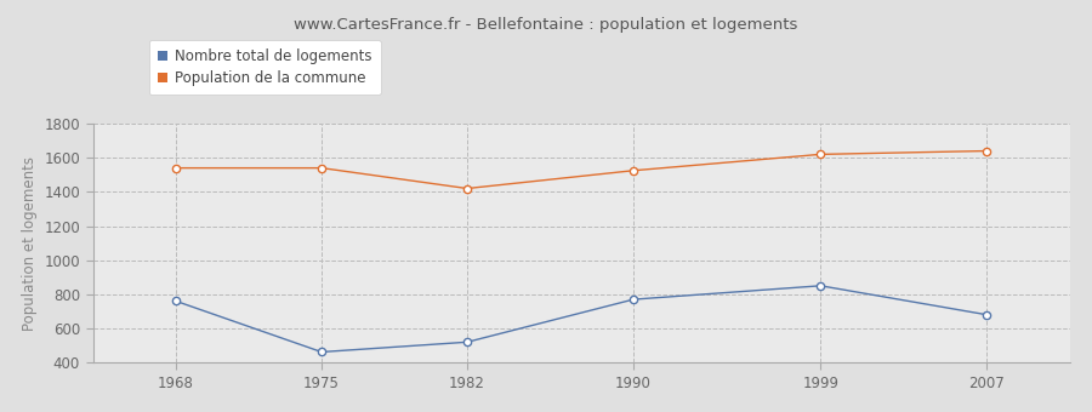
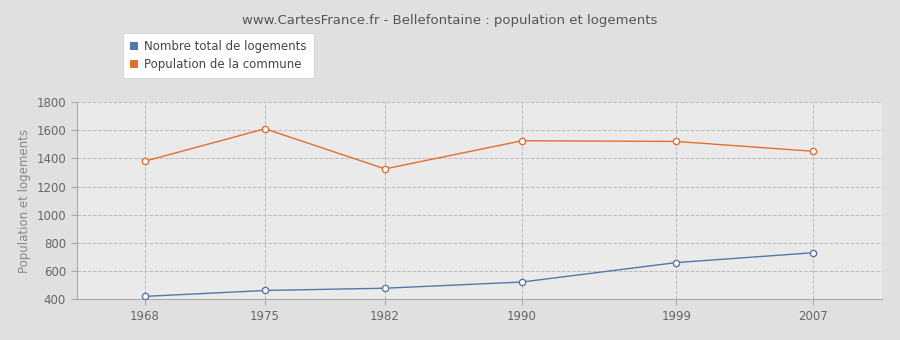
Nombre total de logements/1968: 760 -> 420
Population de la commune/1968: 1540 -> 1380
Population de la commune/1975: 1540 -> 1610
Nombre total de logements/1982: 520 -> 480
Population de la commune/1982: 1420 -> 1320
Nombre total de logements/1990: 770 -> 520
Nombre total de logements/1999: 850 -> 660
Population de la commune/1999: 1620 -> 1520
Nombre total de logements/2007: 680 -> 730
Population de la commune/2007: 1640 -> 1450
